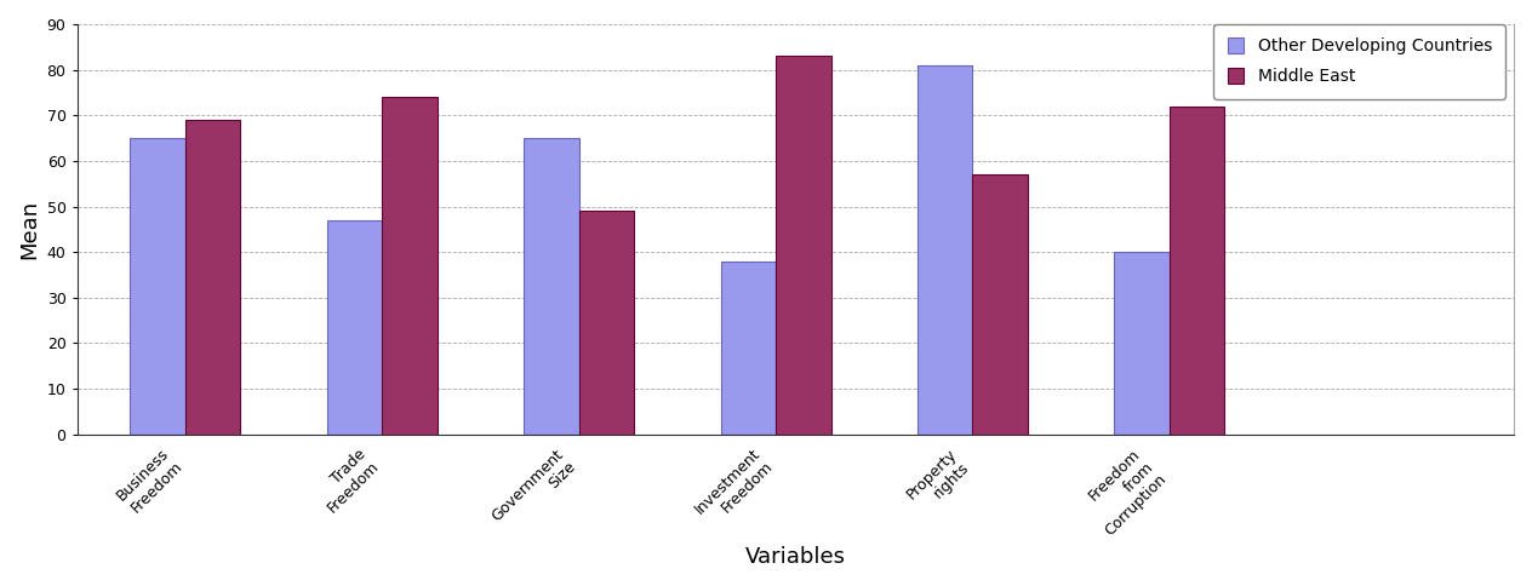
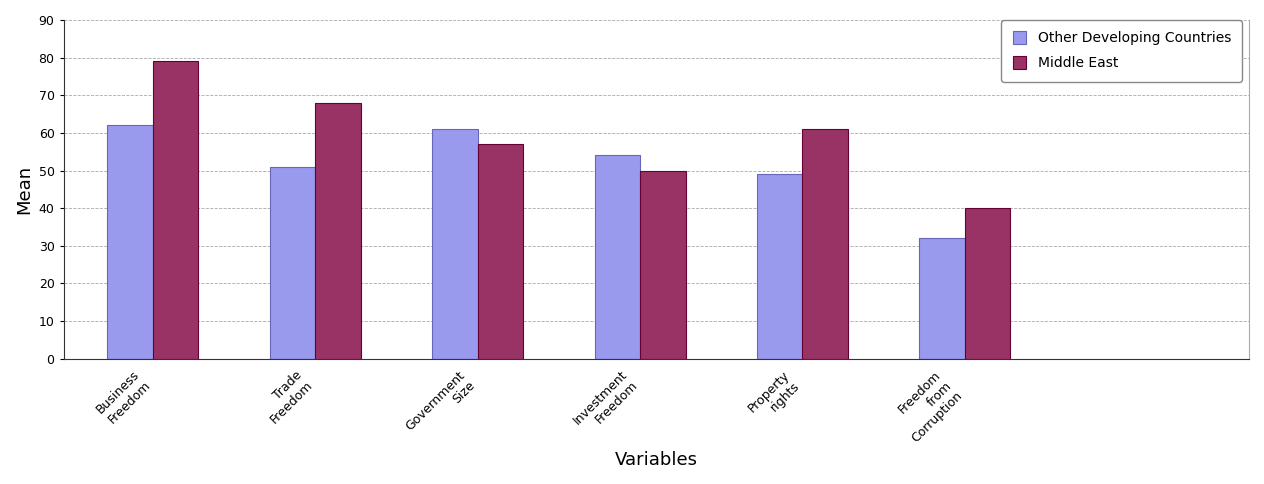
Other Developing Countries/Business Freedom: 65 -> 62
Middle East/Business Freedom: 69 -> 79
Other Developing Countries/Trade Freedom: 47 -> 51
Middle East/Trade Freedom: 74 -> 68
Other Developing Countries/Government Size: 65 -> 61
Middle East/Government Size: 49 -> 57
Other Developing Countries/Investment Freedom: 38 -> 54
Middle East/Investment Freedom: 83 -> 50
Other Developing Countries/Property rights: 81 -> 49
Middle East/Property rights: 57 -> 61
Other Developing Countries/Freedom from Corruption: 40 -> 32
Middle East/Freedom from Corruption: 72 -> 40
